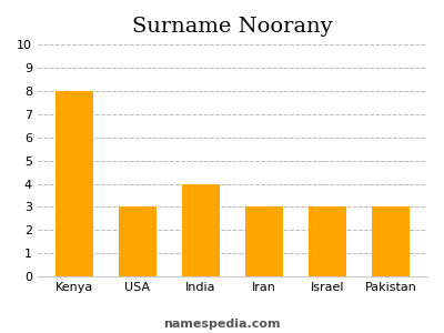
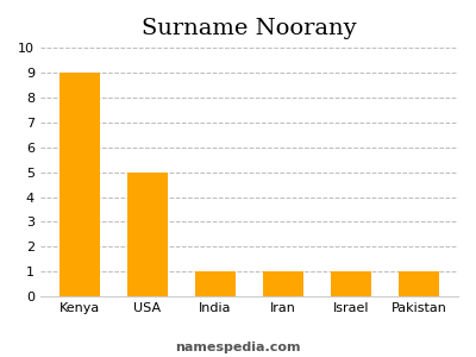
Kenya: 8 -> 9
USA: 3 -> 5
India: 4 -> 1
Iran: 3 -> 1
Israel: 3 -> 1
Pakistan: 3 -> 1
